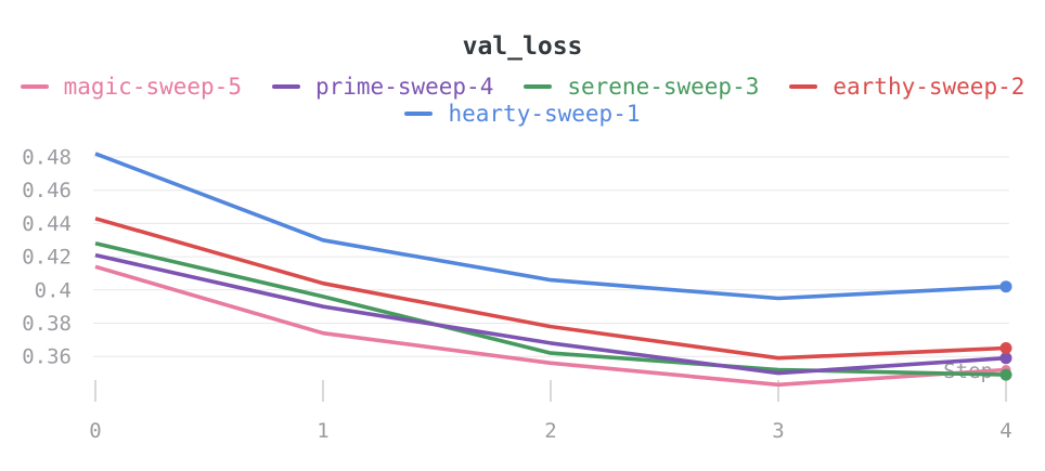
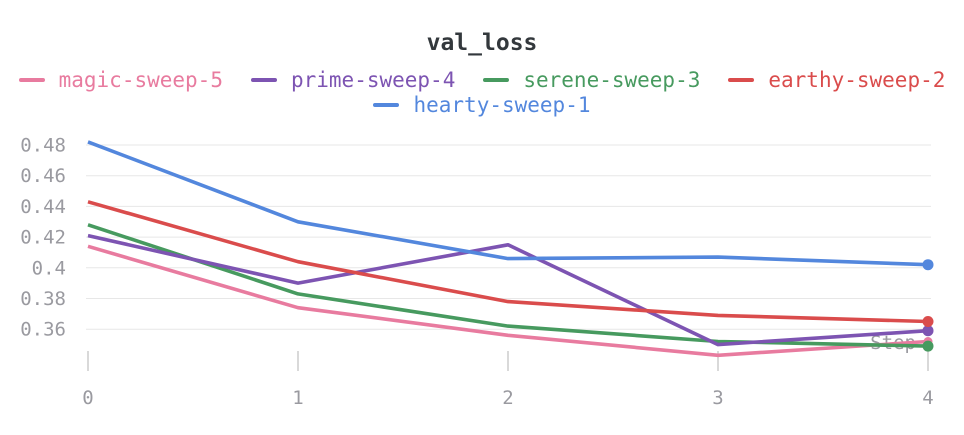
serene-sweep-3/1: 0.396 -> 0.383
prime-sweep-4/2: 0.368 -> 0.415
earthy-sweep-2/3: 0.359 -> 0.369
hearty-sweep-1/3: 0.395 -> 0.407
